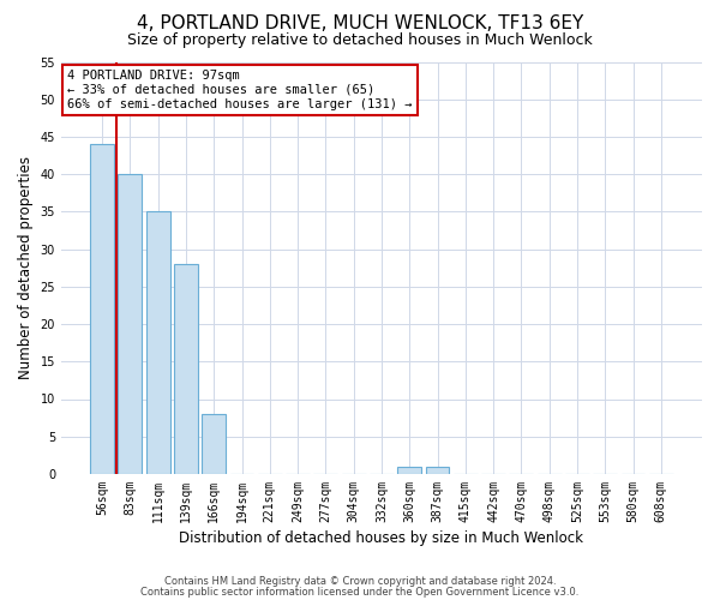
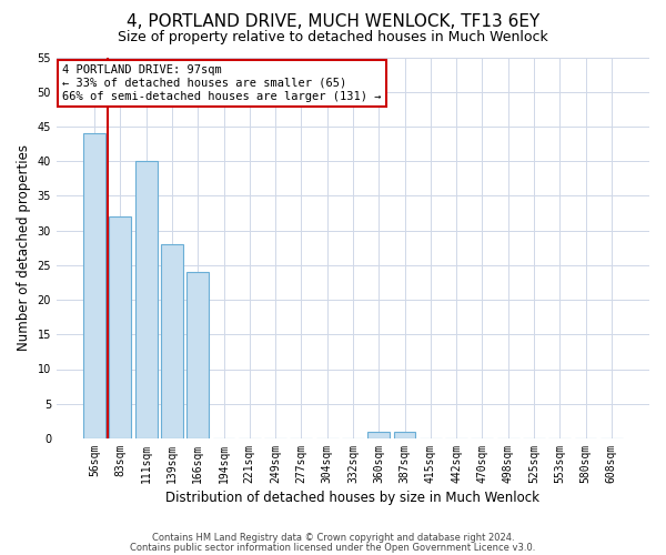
83sqm: 40 -> 32
111sqm: 35 -> 40
166sqm: 8 -> 24
